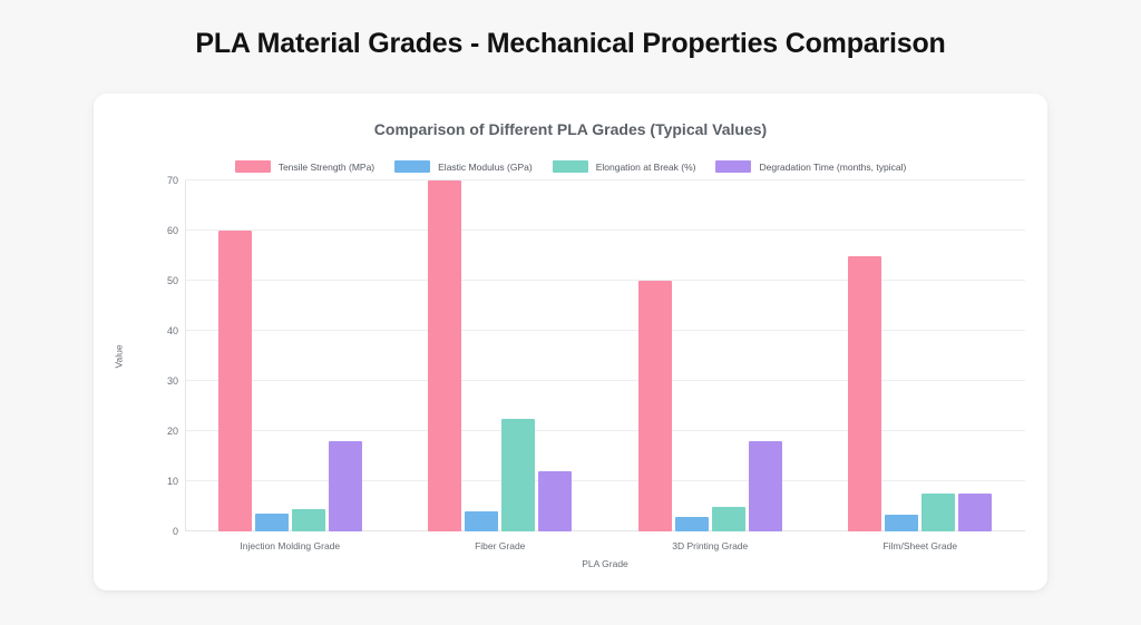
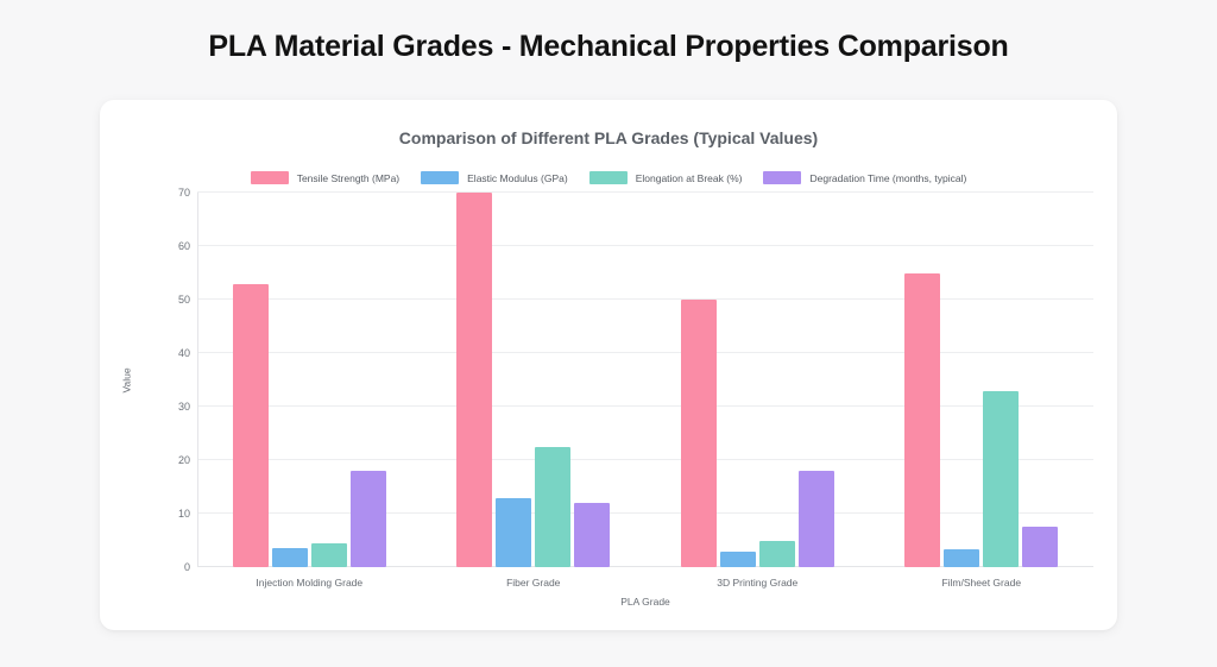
Tensile Strength (MPa)/Injection Molding Grade: 60 -> 53
Elastic Modulus (GPa)/Fiber Grade: 4 -> 13
Elongation at Break (%)/Film/Sheet Grade: 8 -> 33
